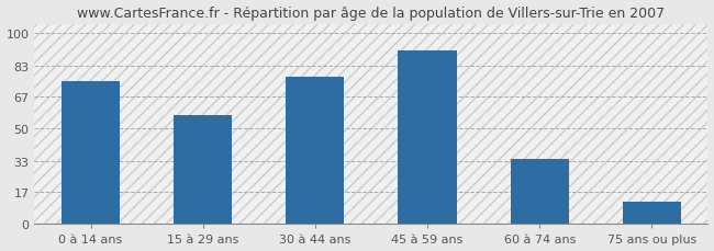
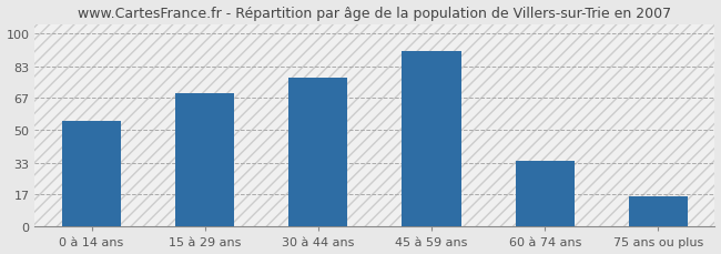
0 à 14 ans: 75 -> 55
15 à 29 ans: 57 -> 69
75 ans ou plus: 12 -> 16
